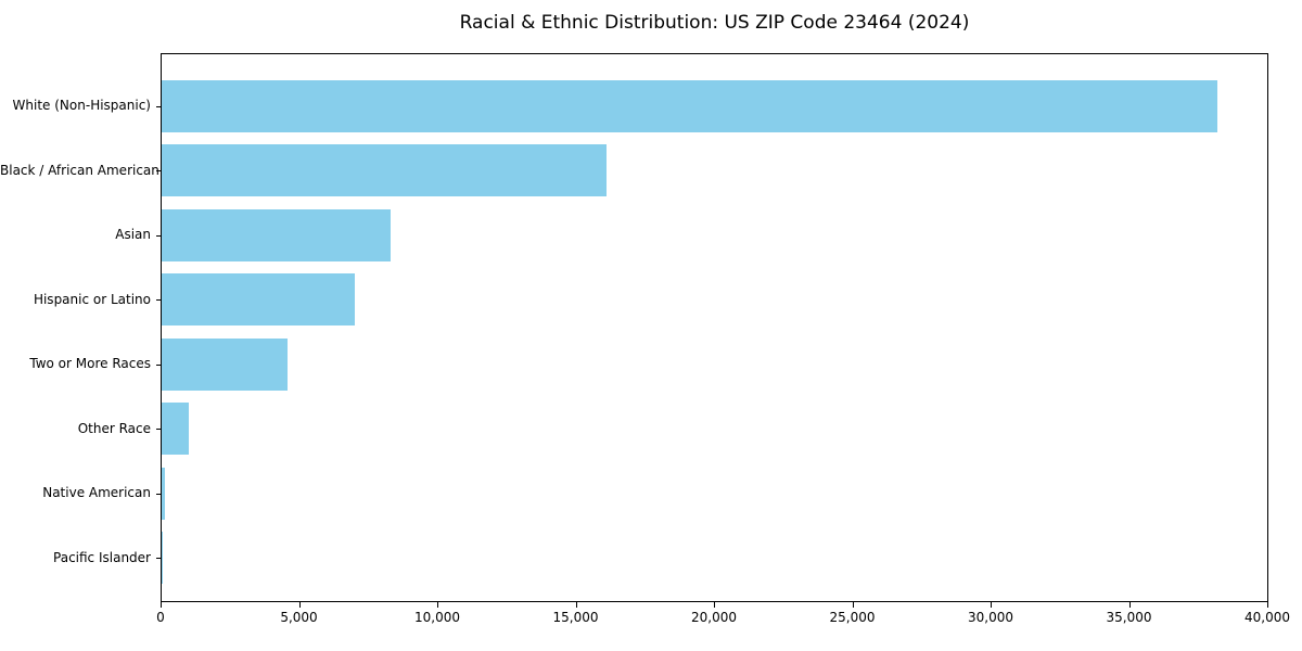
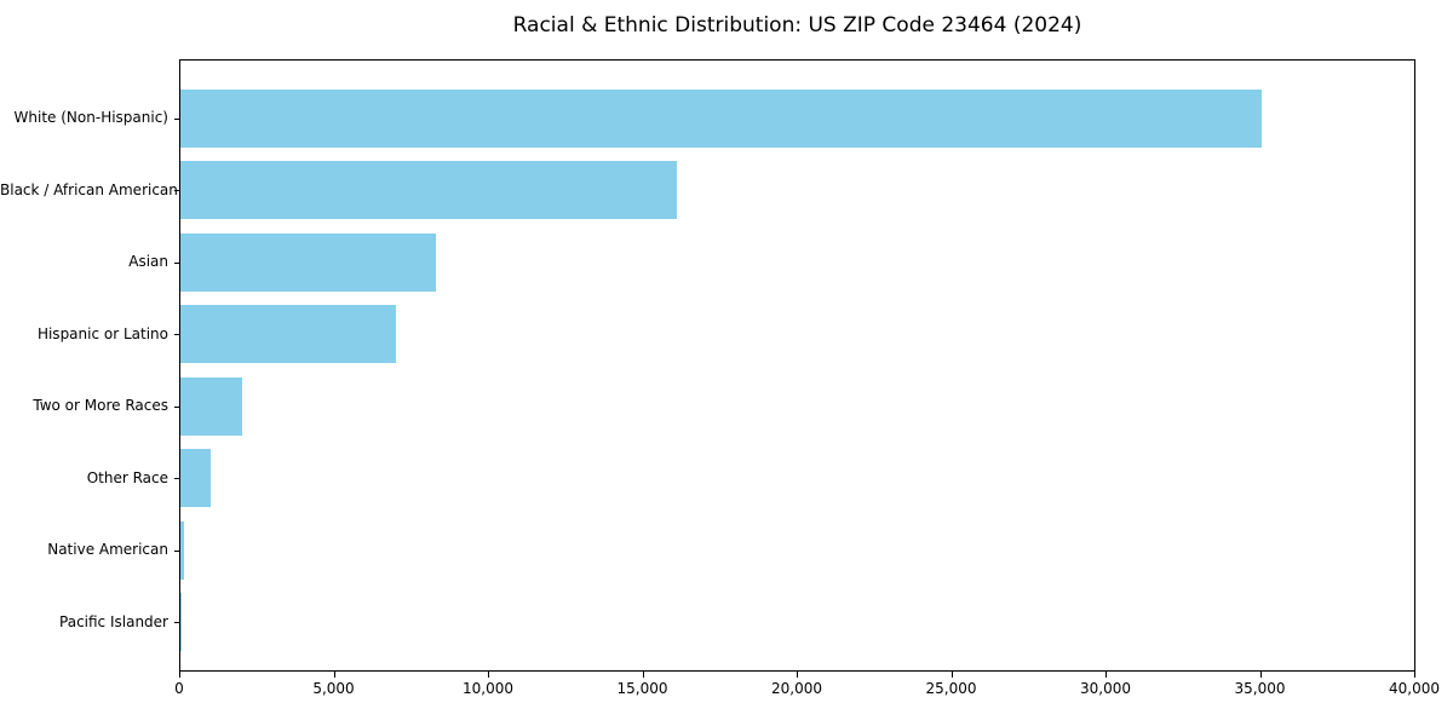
White (Non-Hispanic): 38200 -> 35000
Two or More Races: 4600 -> 2000
